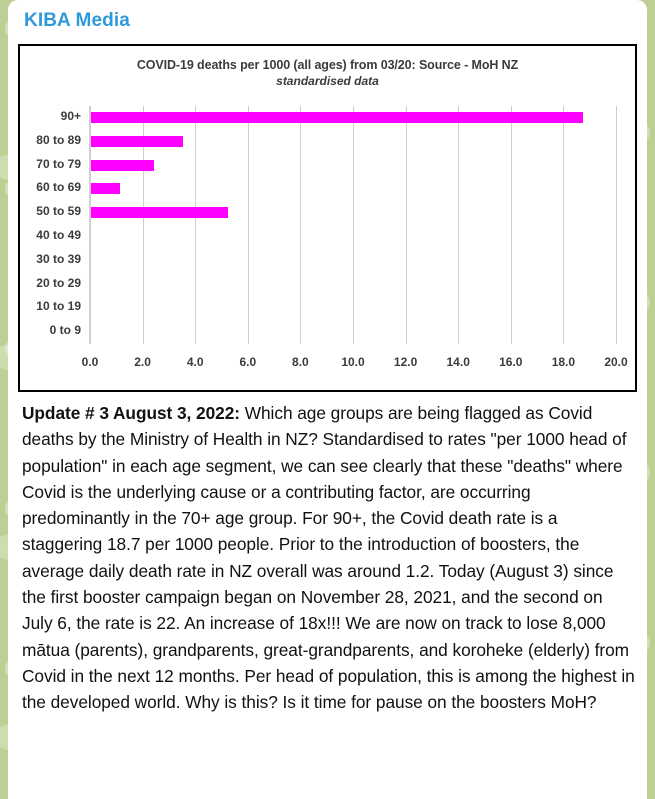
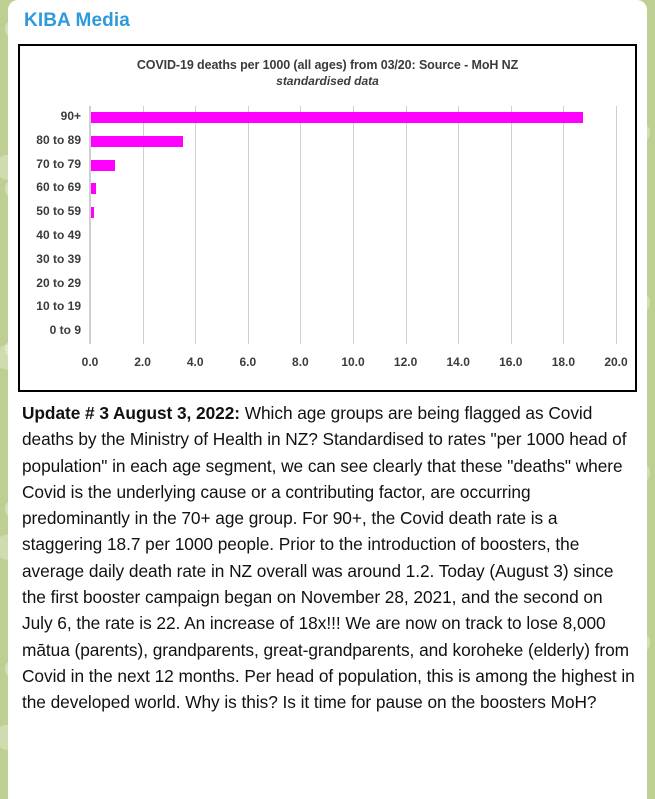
70 to 79: 2.4 -> 0.9
60 to 69: 1.1 -> 0.2
50 to 59: 5.2 -> 0.1
